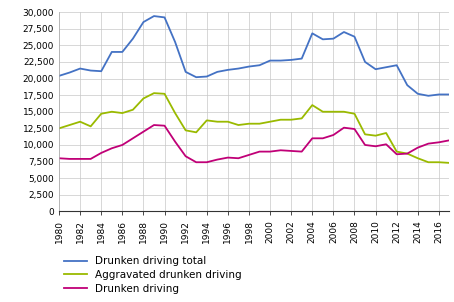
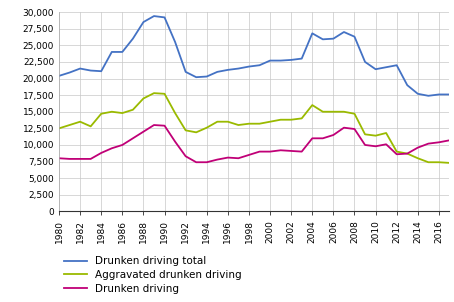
Aggravated drunken driving/1994: 13,700 -> 12,600
